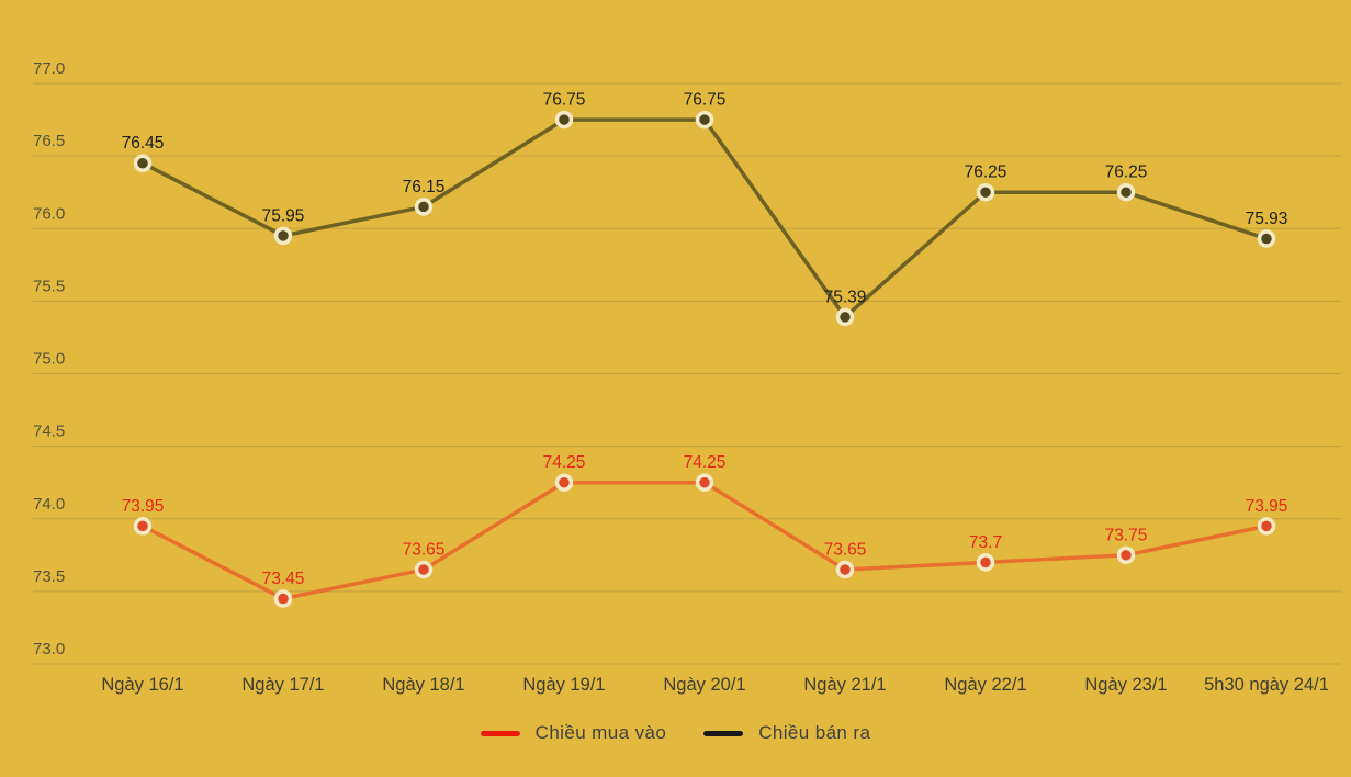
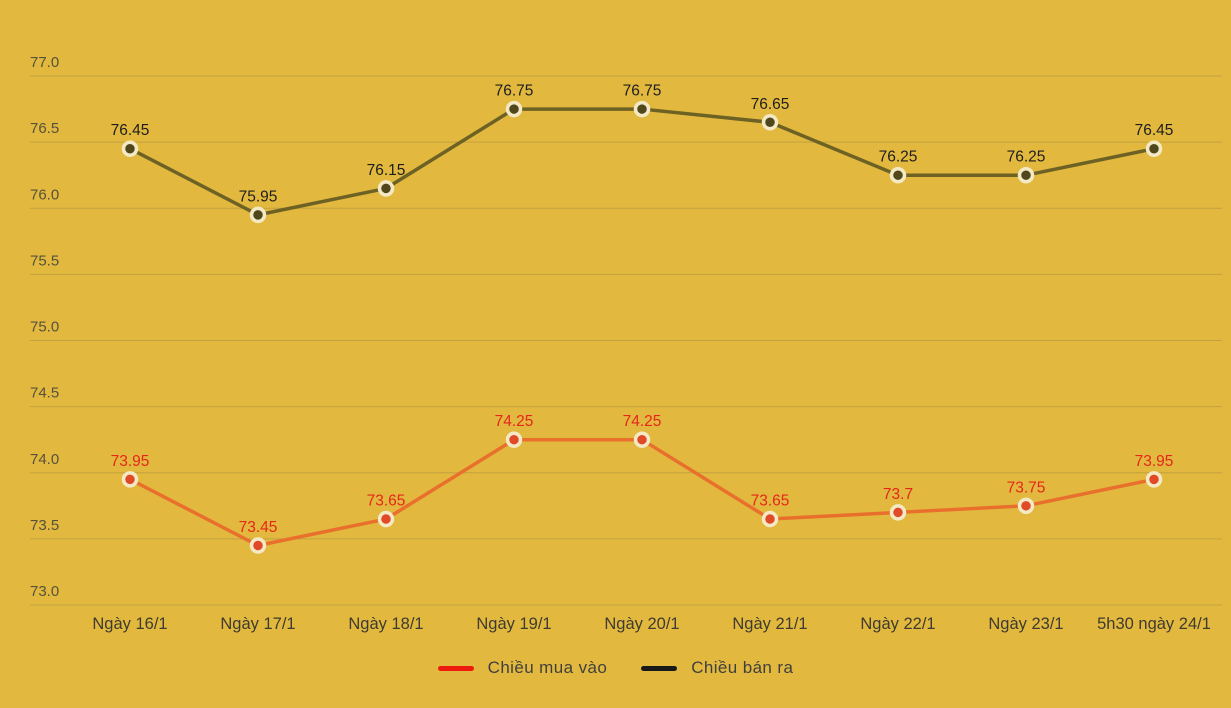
Chiều bán ra/Ngày 21/1: 75.39 -> 76.65
Chiều bán ra/5h30 ngày 24/1: 75.93 -> 76.45
